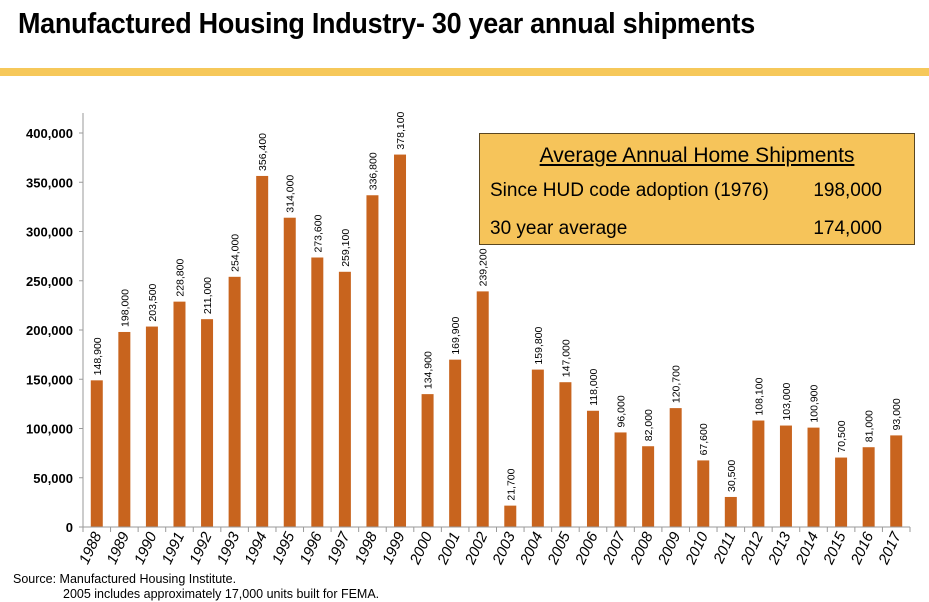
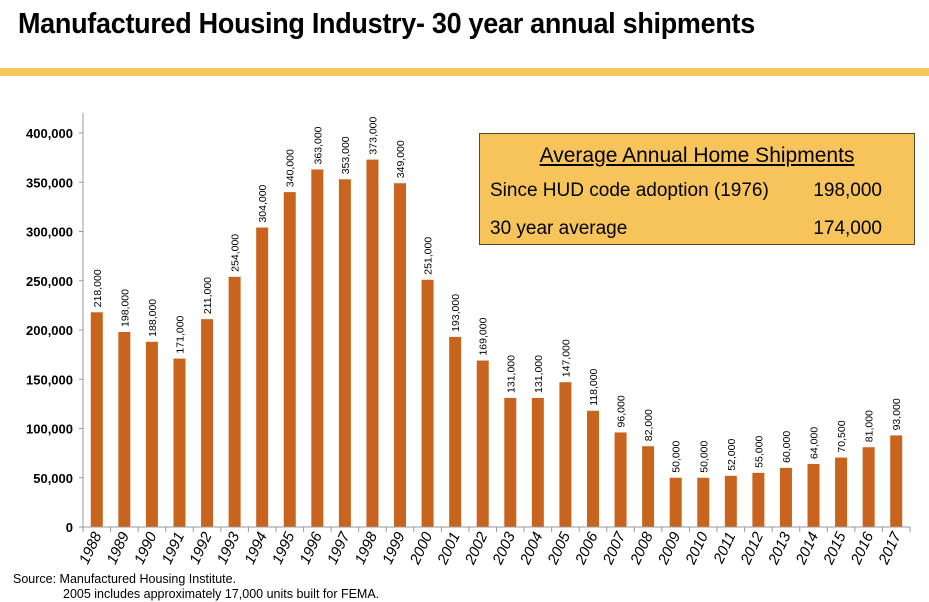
1988: 148,900 -> 218,000
1990: 203,500 -> 188,000
1991: 228,800 -> 171,000
1994: 356,400 -> 304,000
1995: 314,000 -> 340,000
1996: 273,600 -> 363,000
1997: 259,100 -> 353,000
1998: 336,800 -> 373,000
1999: 378,100 -> 349,000
2000: 134,900 -> 251,000
2001: 169,900 -> 193,000
2002: 239,200 -> 169,000
2003: 21,700 -> 131,000
2004: 159,800 -> 131,000
2009: 120,700 -> 50,000
2010: 67,600 -> 50,000
2011: 30,500 -> 52,000
2012: 108,100 -> 55,000
2013: 103,000 -> 60,000
2014: 100,900 -> 64,000
